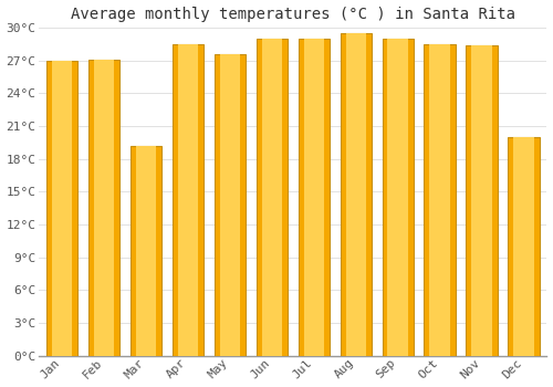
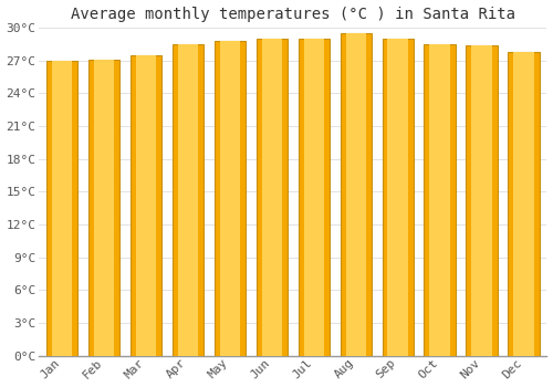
Mar: 19.2°C -> 27.5°C
May: 27.6°C -> 28.8°C
Dec: 20.0°C -> 27.8°C
